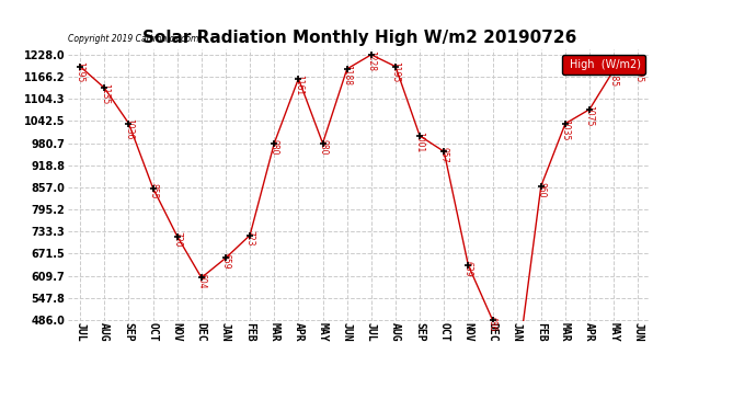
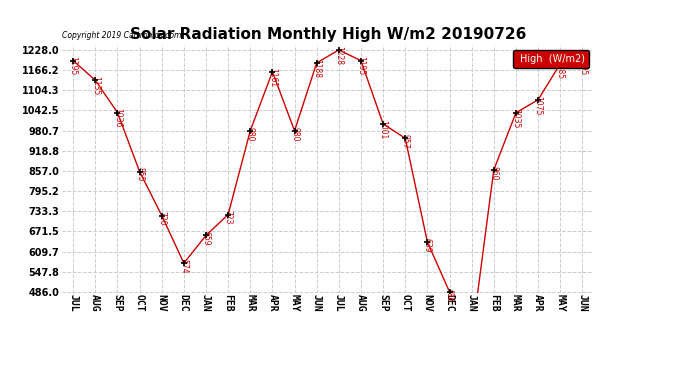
DEC: 604 -> 574
